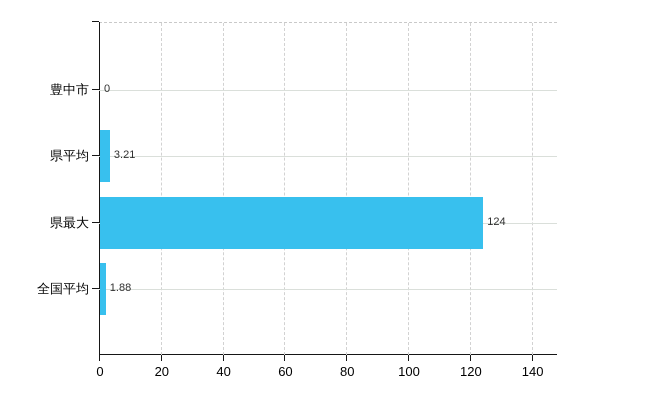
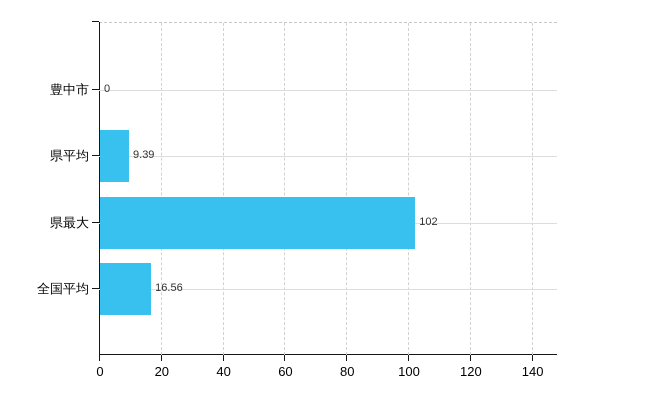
県平均: 3.21 -> 9.39
県最大: 124 -> 102
全国平均: 1.88 -> 16.56
